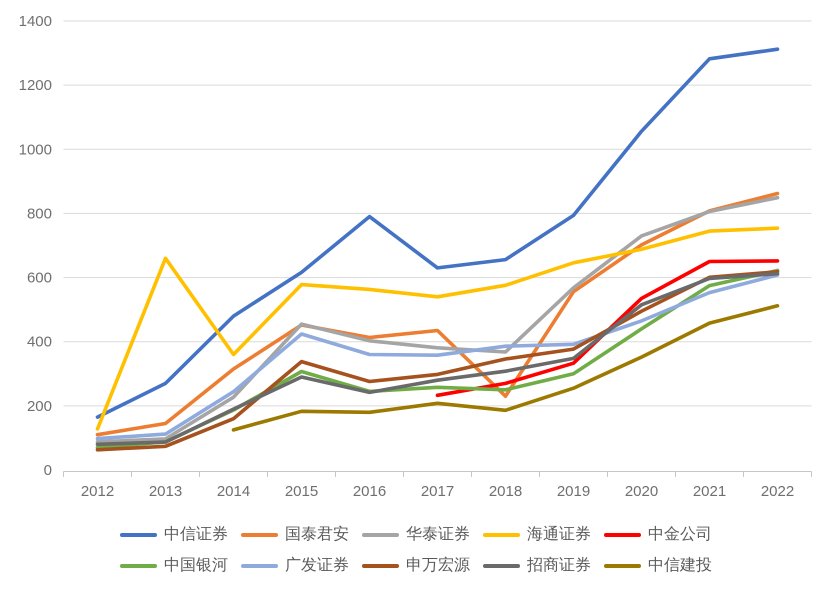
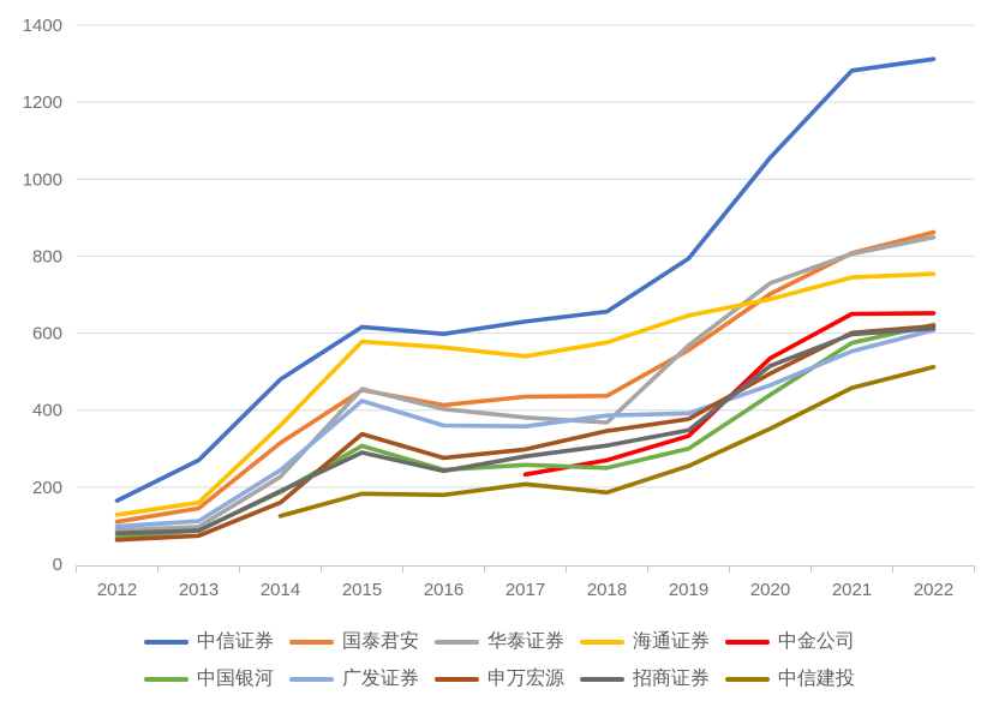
海通证券/2013: 660 -> 160
中信证券/2016: 790 -> 600
国泰君安/2018: 230 -> 440
